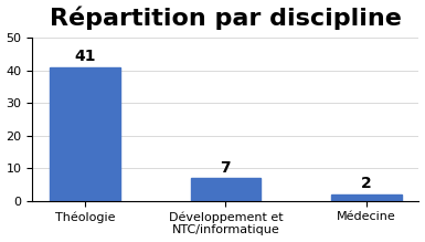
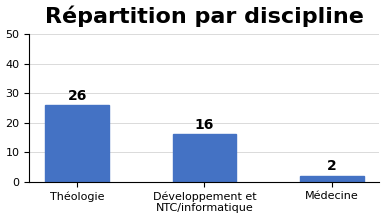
Théologie: 41 -> 26
Développement et NTC/informatique: 7 -> 16
